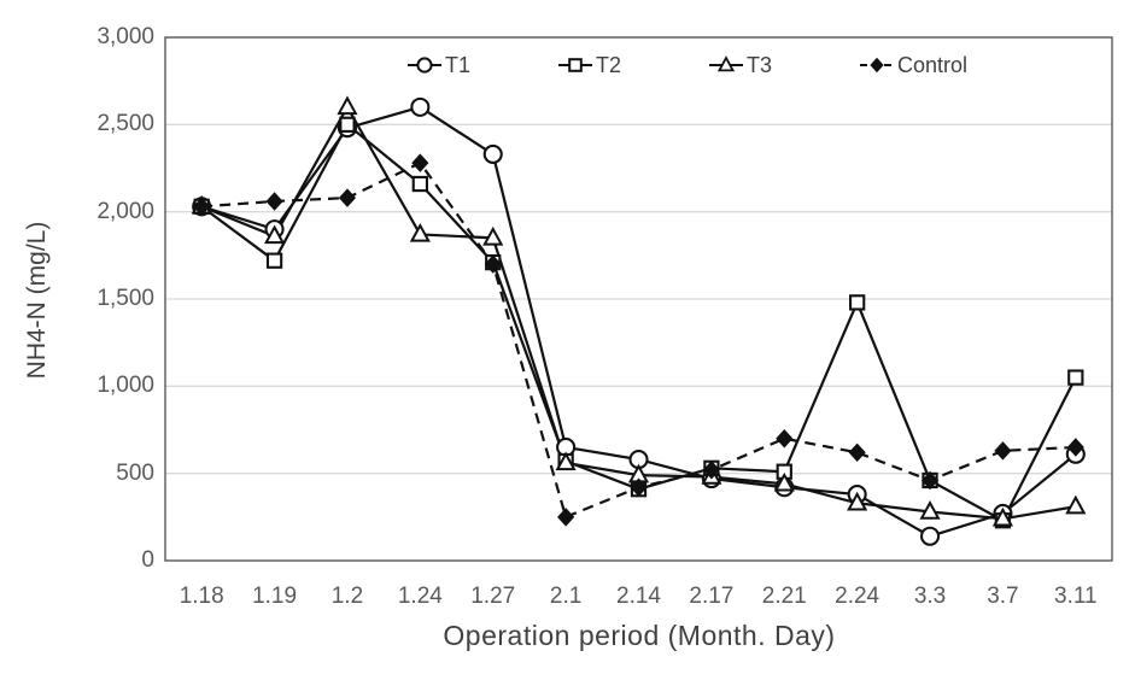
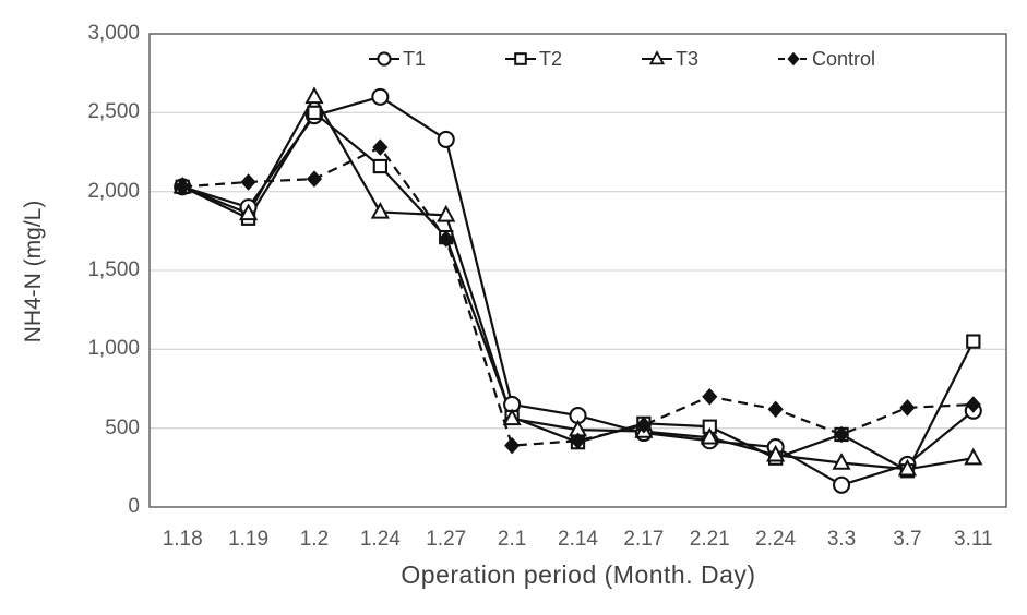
T2/1.19: 1720 -> 1830
Control/2.1: 250 -> 390
T2/2.24: 1480 -> 310
